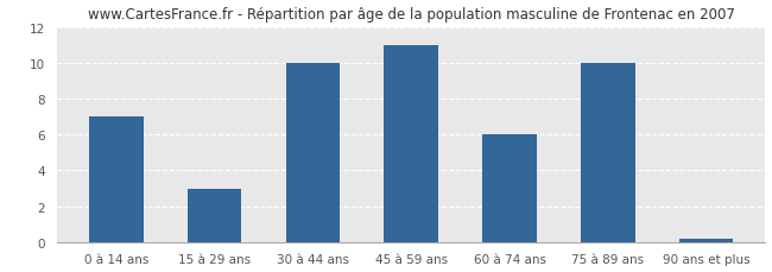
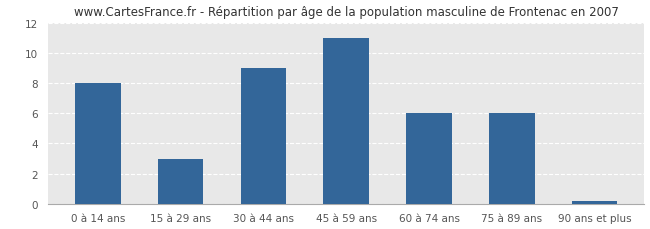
0 à 14 ans: 7.0 -> 8.0
30 à 44 ans: 10.0 -> 9.0
75 à 89 ans: 10.0 -> 6.0
